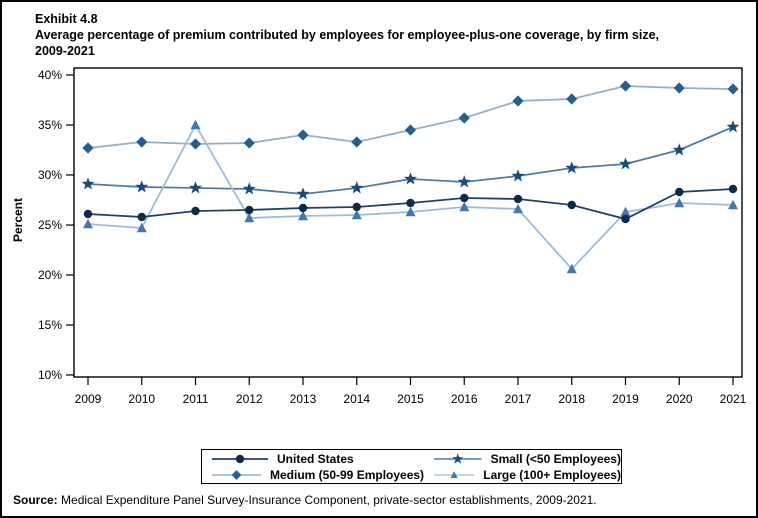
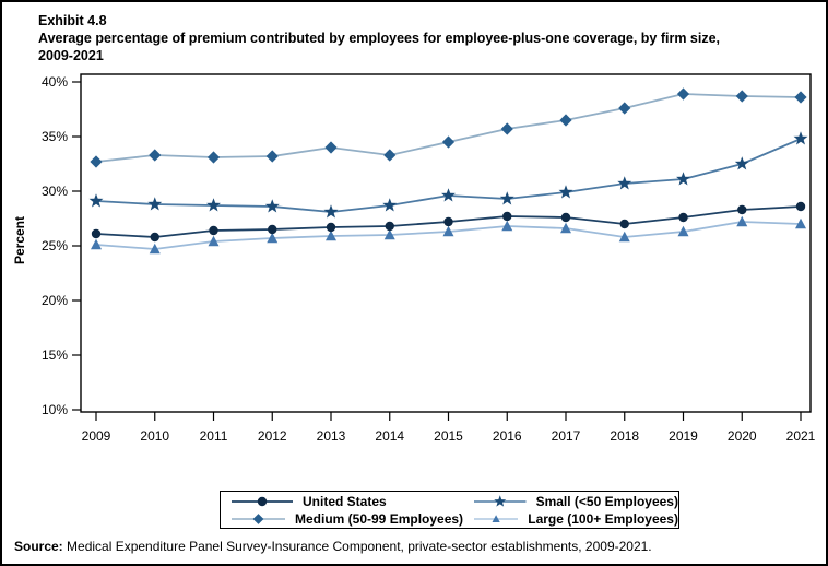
Large (100+ Employees)/2011: 35.0% -> 25.4%
Medium (50-99 Employees)/2017: 37.4% -> 36.5%
Large (100+ Employees)/2018: 20.6% -> 25.8%
United States/2019: 25.6% -> 27.6%
